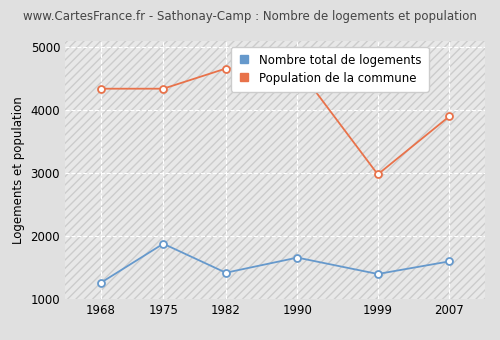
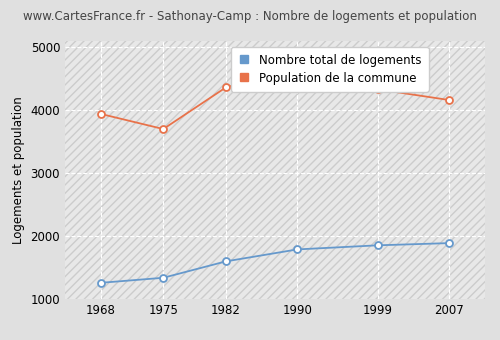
Population de la commune/1968: 4340 -> 3940
Nombre total de logements/1975: 1880 -> 1340
Population de la commune/1975: 4340 -> 3700
Nombre total de logements/1982: 1420 -> 1600
Population de la commune/1982: 4660 -> 4360
Nombre total de logements/1990: 1660 -> 1790
Nombre total de logements/1999: 1400 -> 1860
Population de la commune/1999: 2980 -> 4330
Nombre total de logements/2007: 1600 -> 1890
Population de la commune/2007: 3900 -> 4160
